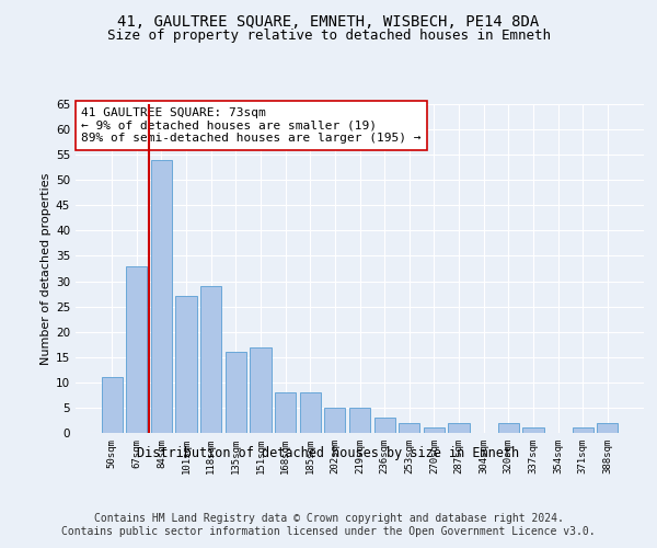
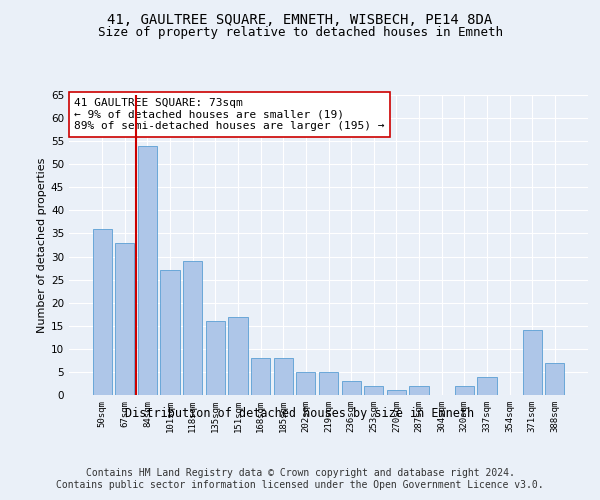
50sqm: 11 -> 36
337sqm: 1 -> 4
371sqm: 1 -> 14
388sqm: 2 -> 7
